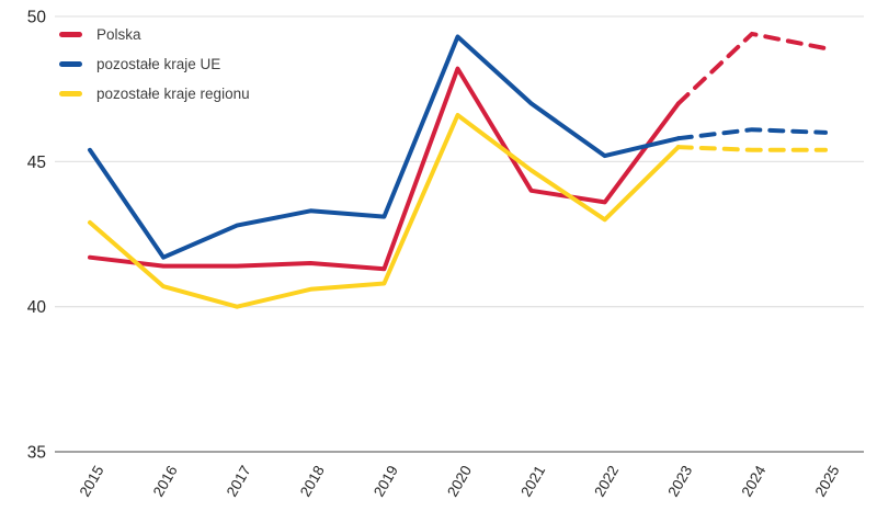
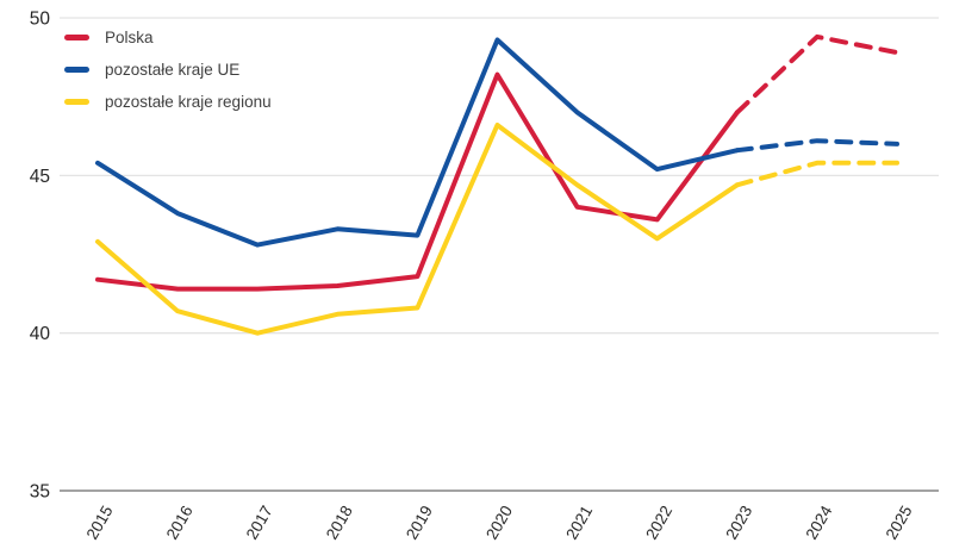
pozostałe kraje UE/2016: 41.7 -> 43.8
Polska/2019: 41.3 -> 41.8
pozostałe kraje regionu/2023: 45.5 -> 44.7
